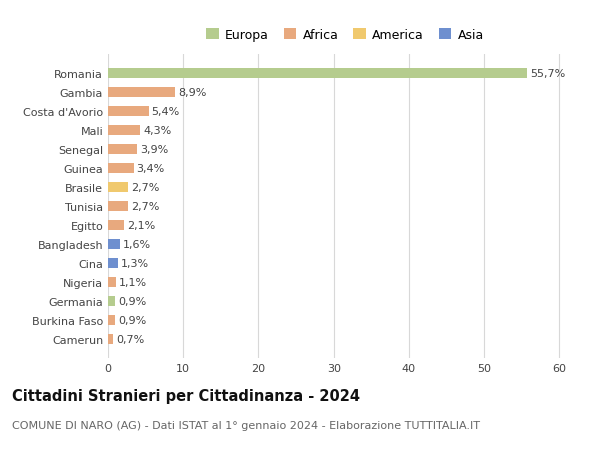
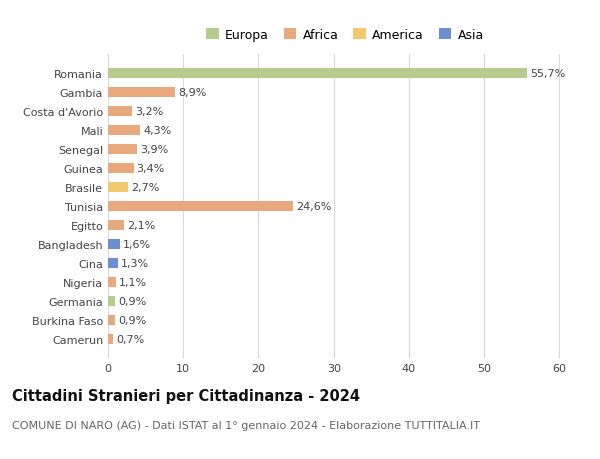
Costa d'Avorio: 5,4% -> 3,2%
Tunisia: 2,7% -> 24,6%
